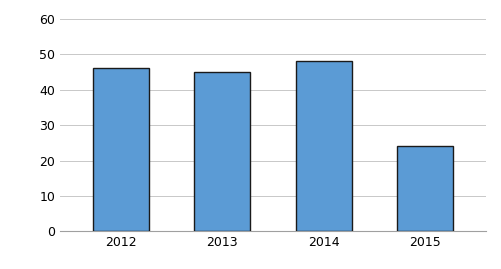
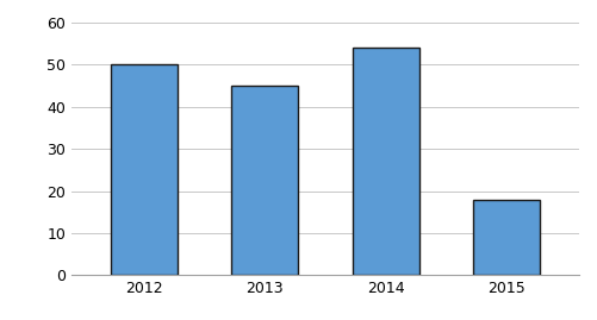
2012: 46 -> 50
2014: 48 -> 54
2015: 24 -> 18
